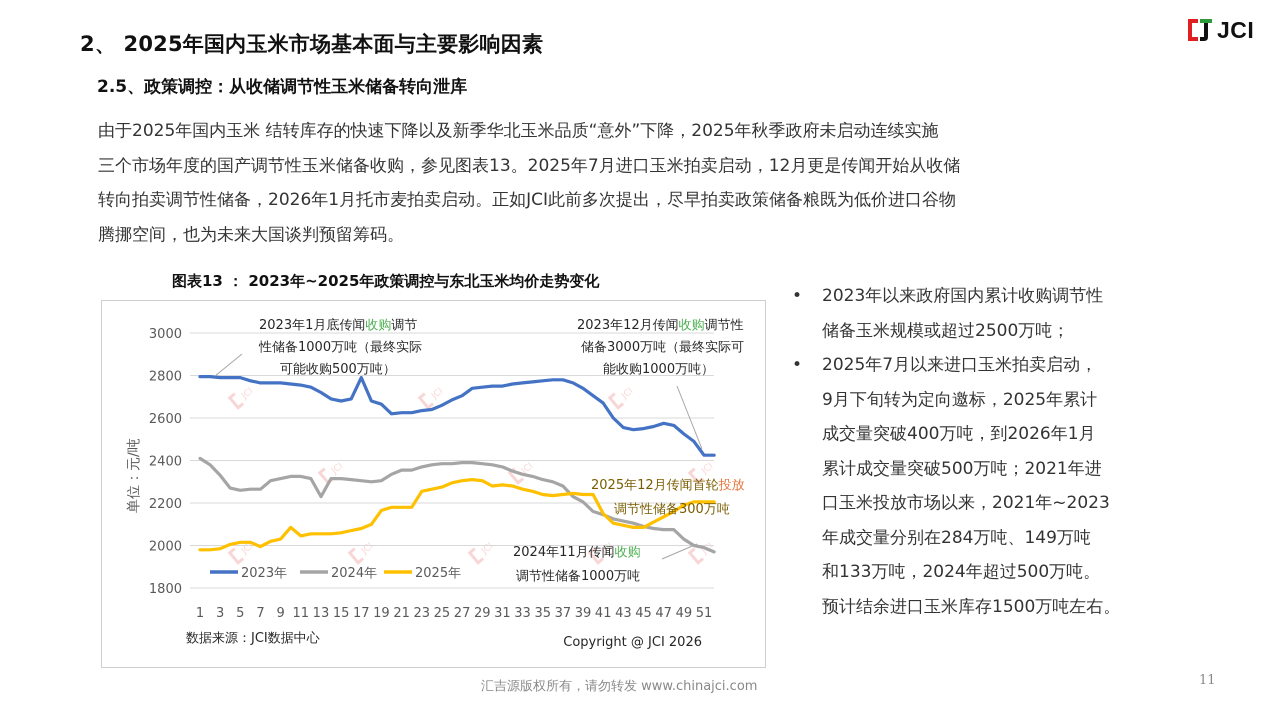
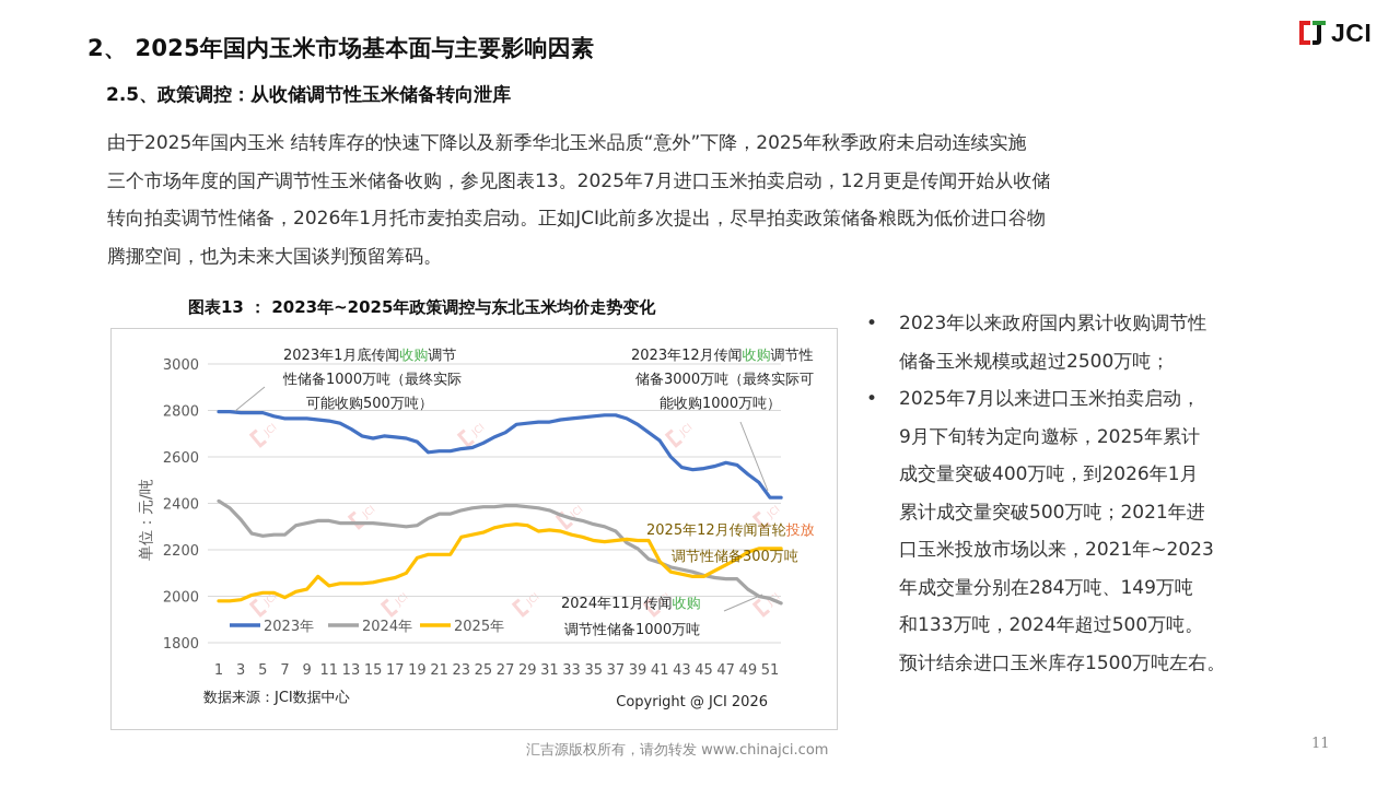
2024年/13: 2230 -> 2320
2023年/17: 2790 -> 2680
